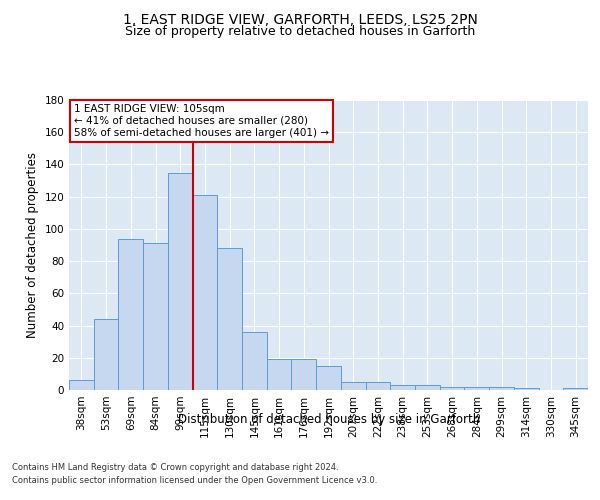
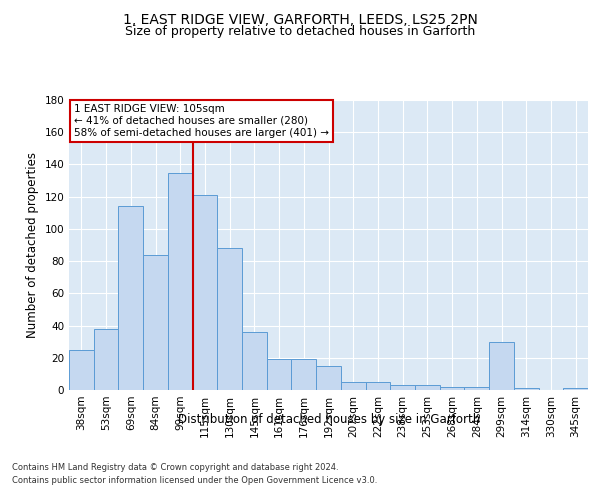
38sqm: 6 -> 25
53sqm: 44 -> 38
69sqm: 94 -> 114
84sqm: 91 -> 84
299sqm: 2 -> 30
